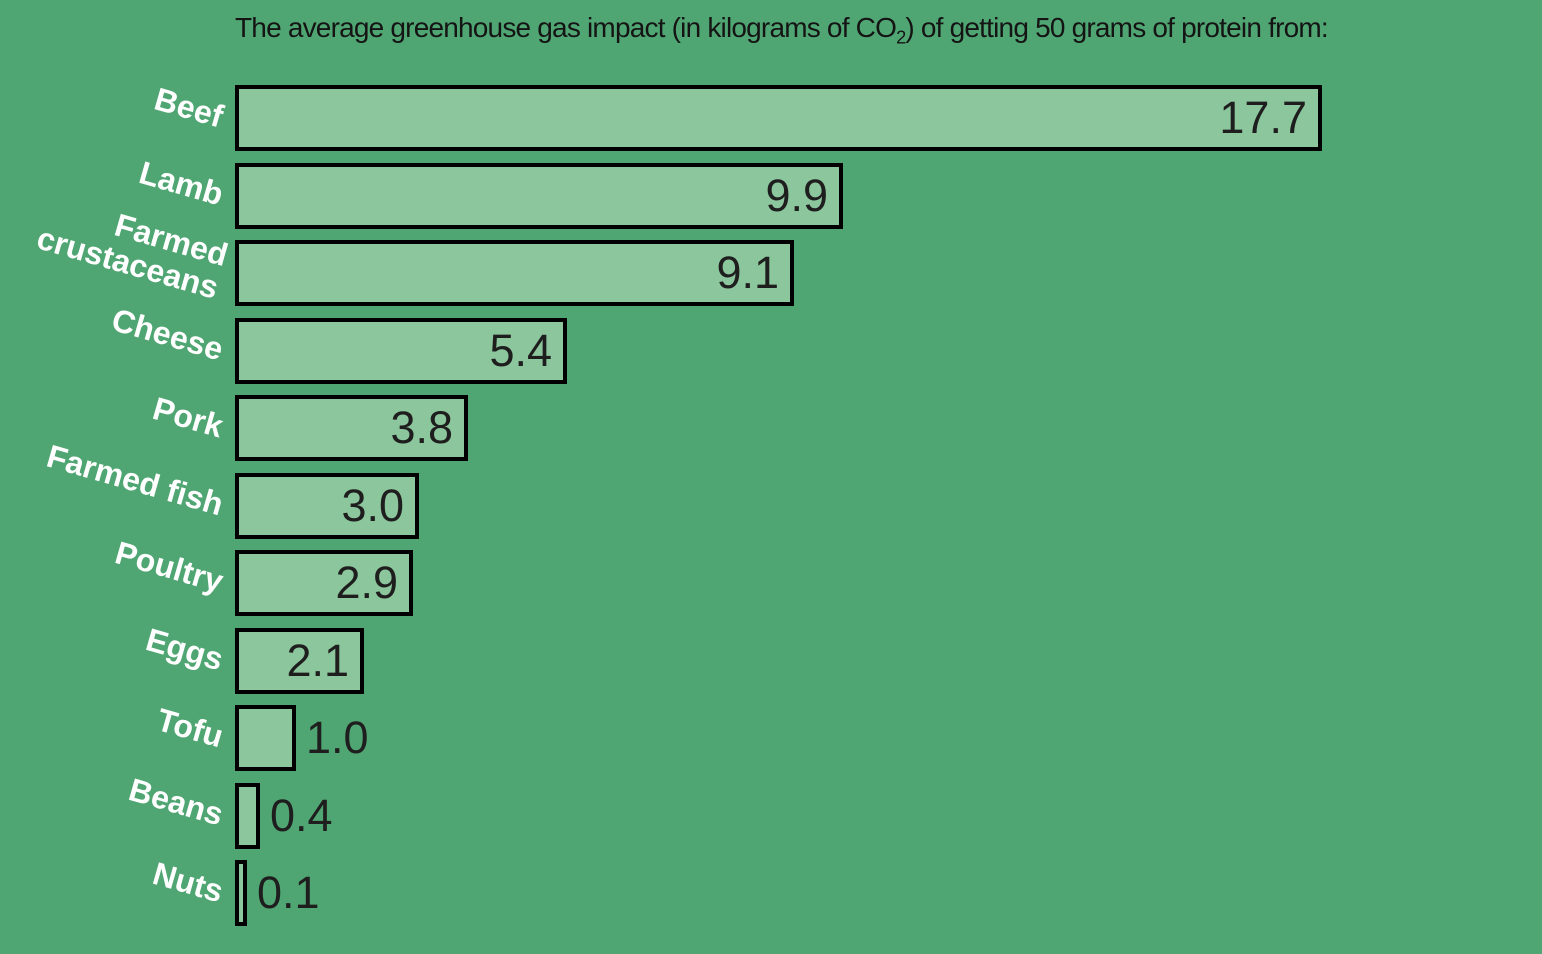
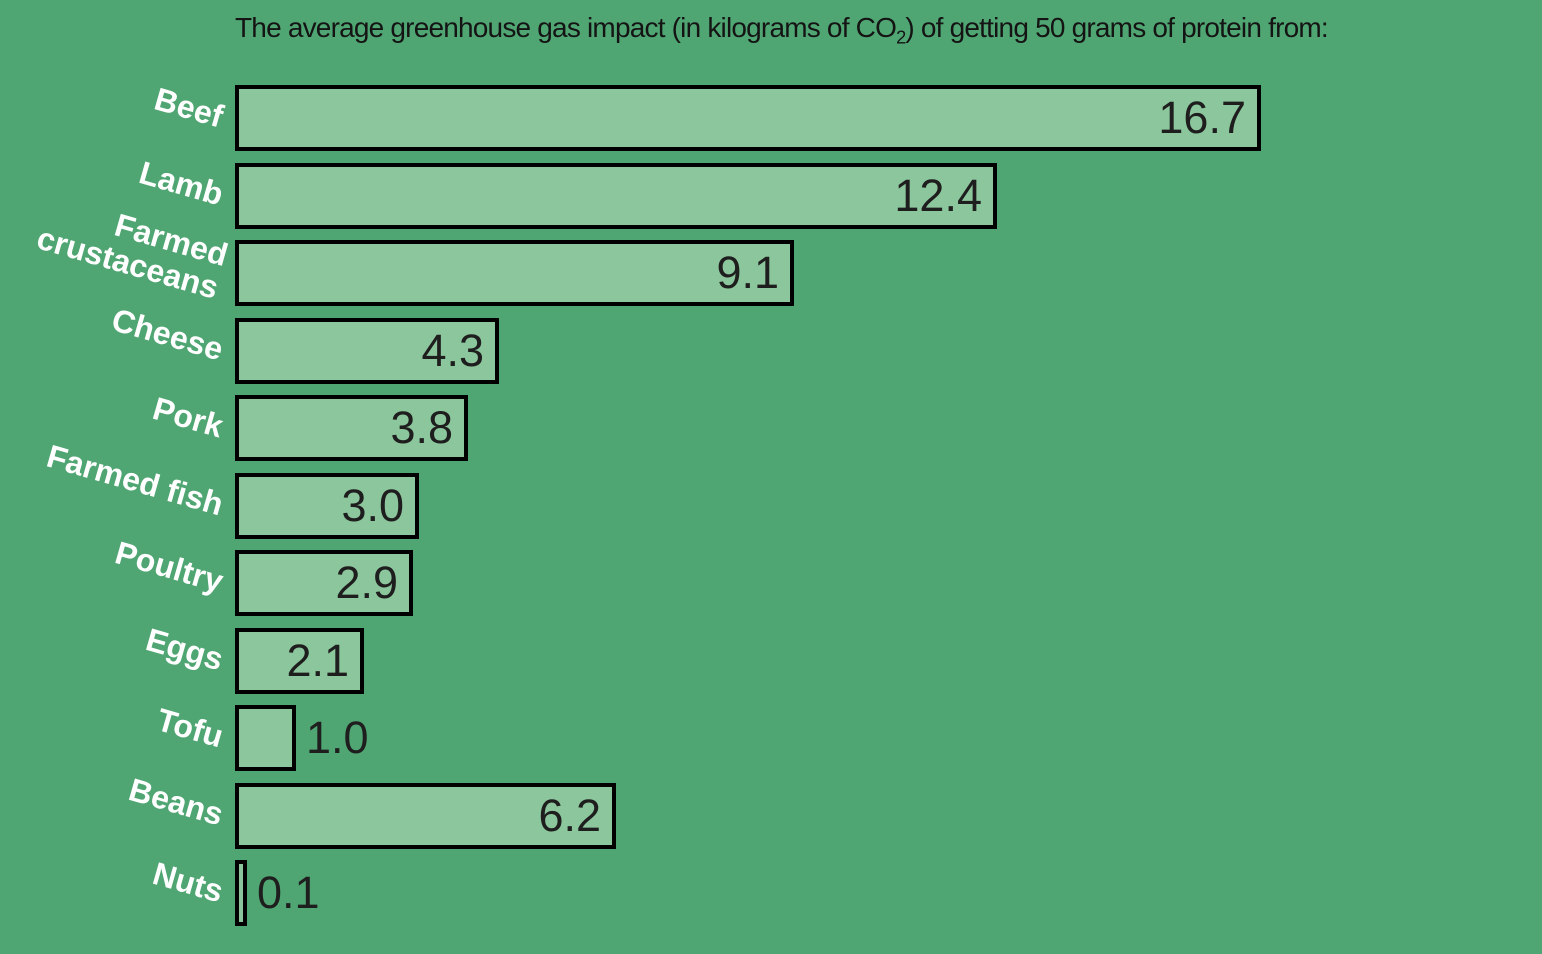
Beef: 17.7 -> 16.7
Lamb: 9.9 -> 12.4
Cheese: 5.4 -> 4.3
Beans: 0.4 -> 6.2
